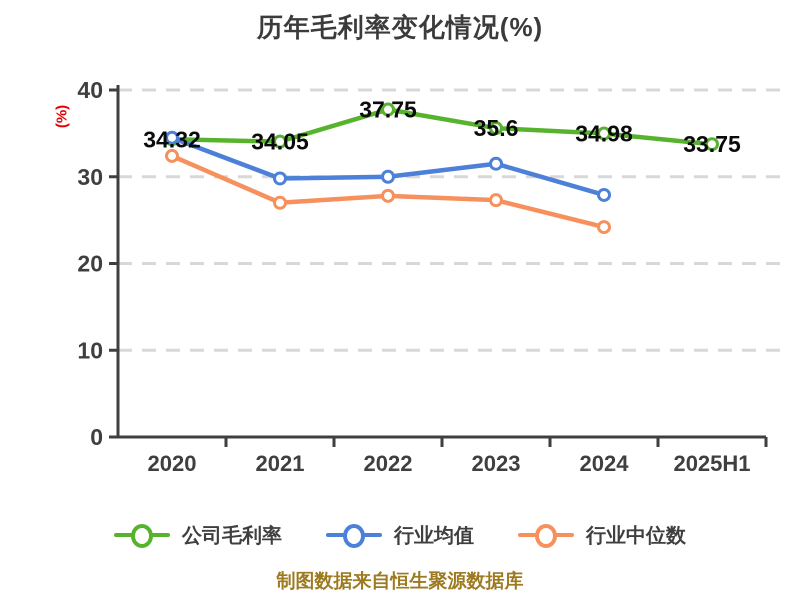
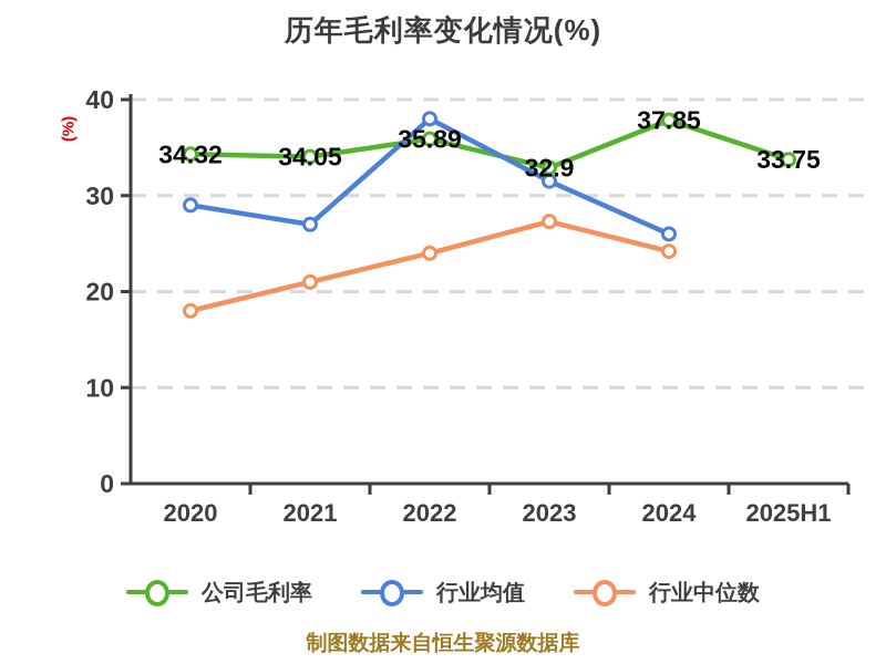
行业均值/2020: 34 -> 29
行业中位数/2020: 32 -> 18
行业均值/2021: 30 -> 27
行业中位数/2021: 27 -> 21
公司毛利率/2022: 37.75 -> 35.89
行业均值/2022: 30 -> 38
行业中位数/2022: 28 -> 24
公司毛利率/2023: 35.6 -> 32.9
公司毛利率/2024: 34.98 -> 37.85
行业均值/2024: 28 -> 26
